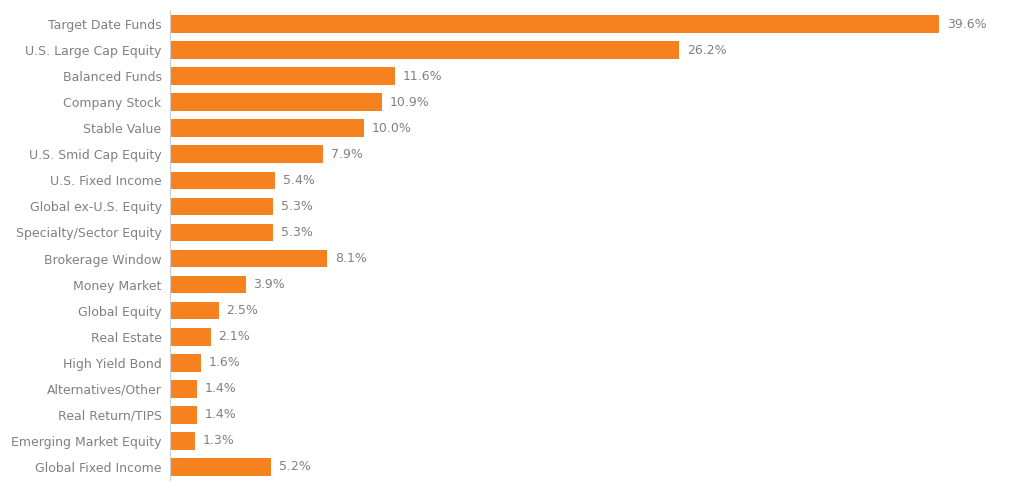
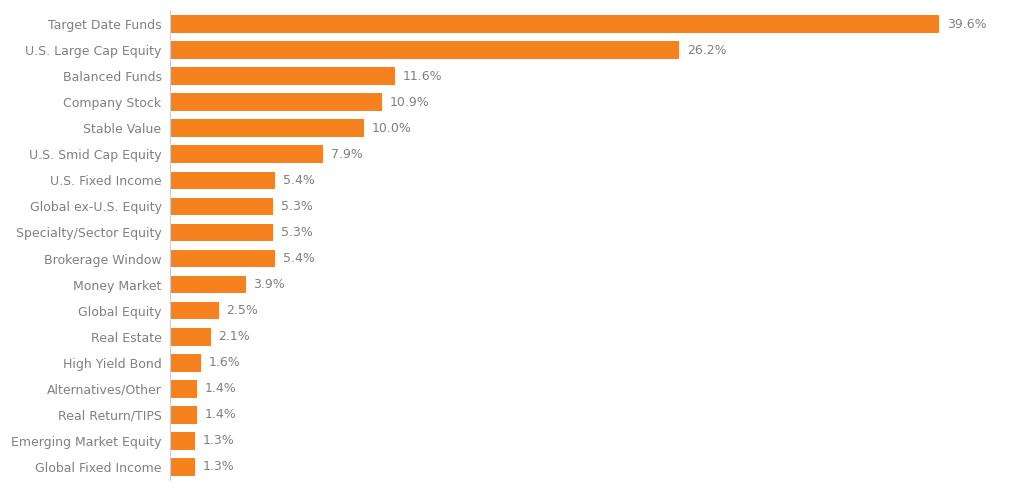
Brokerage Window: 8.1% -> 5.4%
Global Fixed Income: 5.2% -> 1.3%
